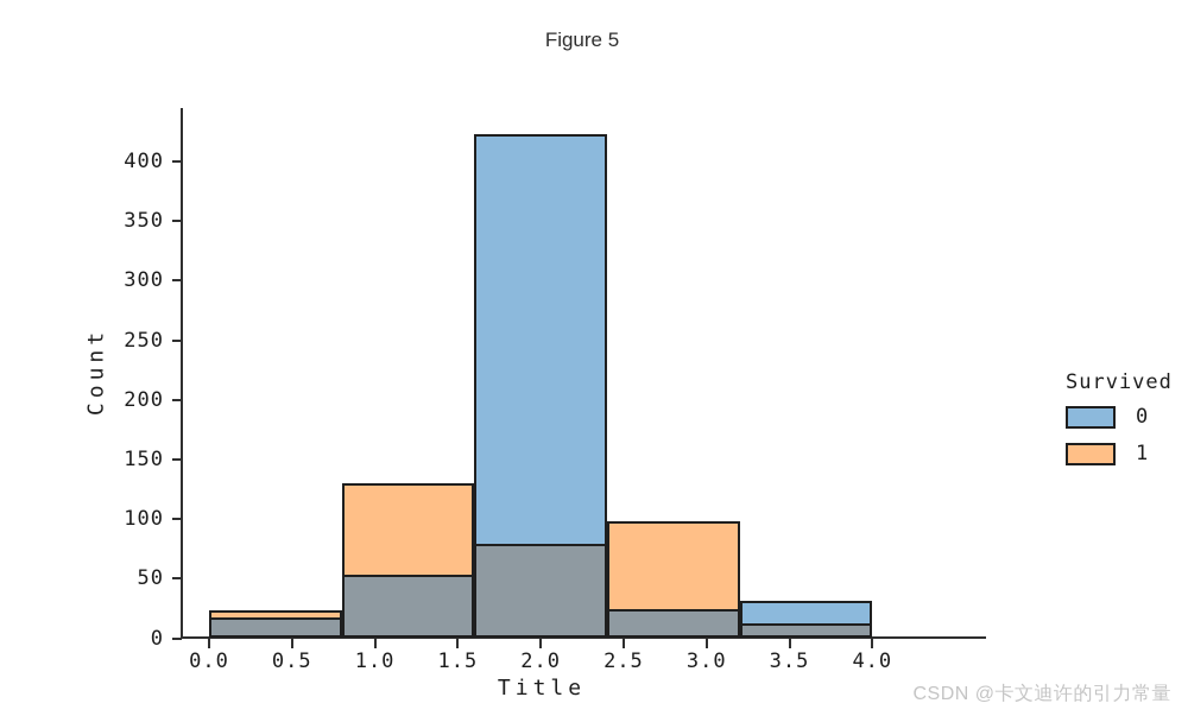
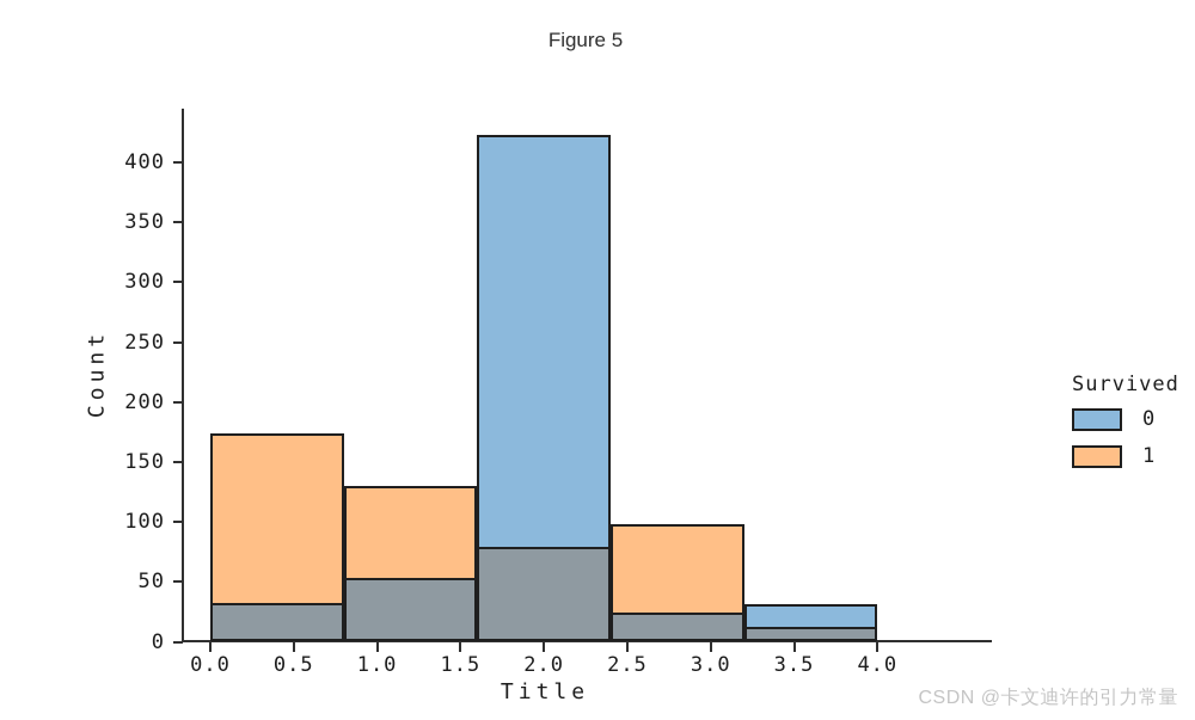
0/0: 17 -> 32
1/0: 23 -> 174
